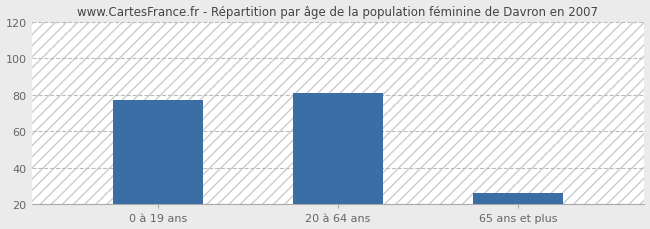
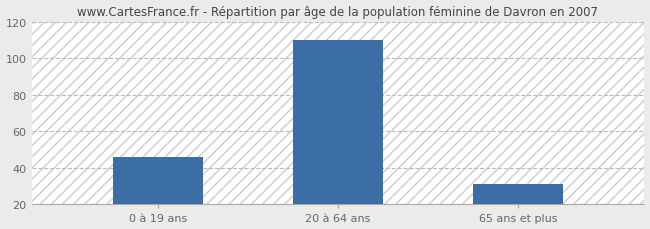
0 à 19 ans: 77 -> 46
20 à 64 ans: 81 -> 110
65 ans et plus: 26 -> 31
